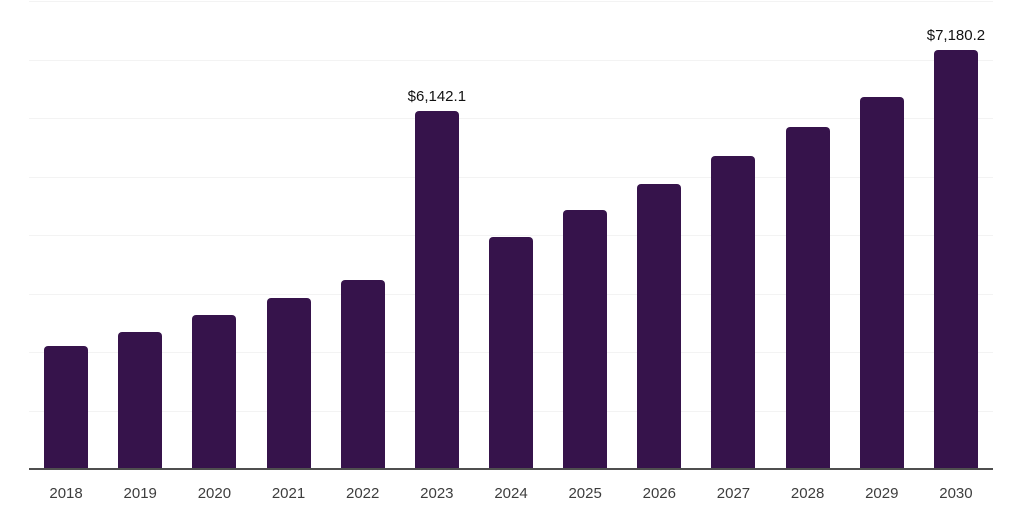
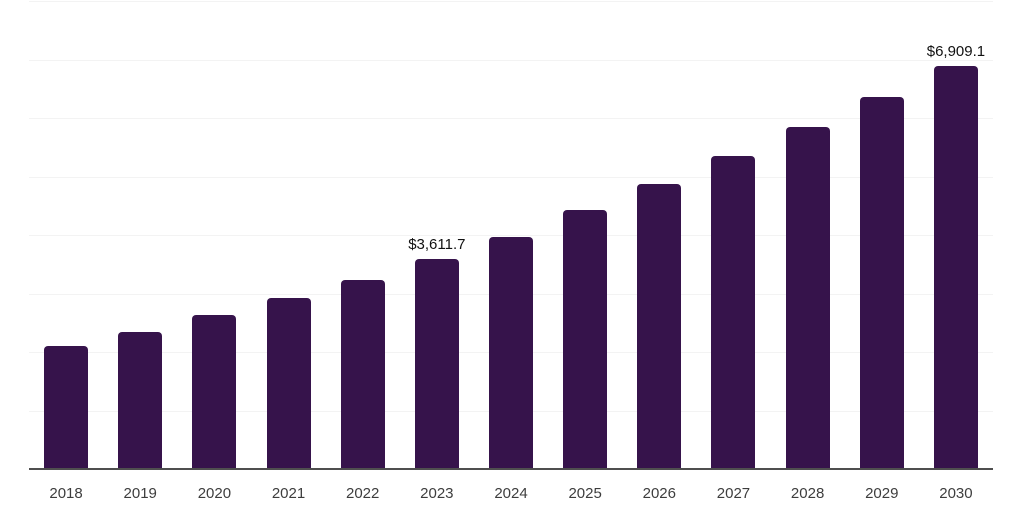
2023: $6,142.1 -> $3,611.7
2030: $7,180.2 -> $6,909.1
